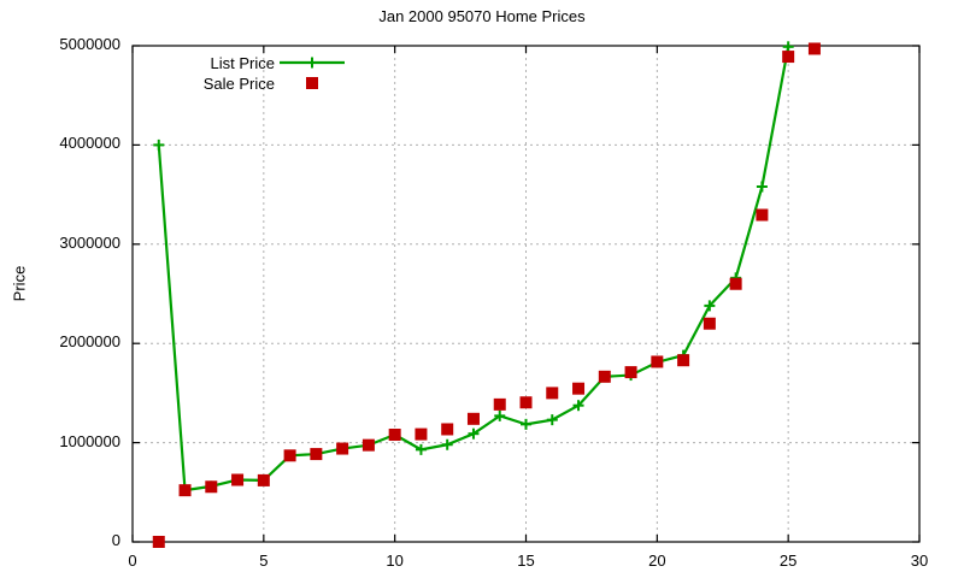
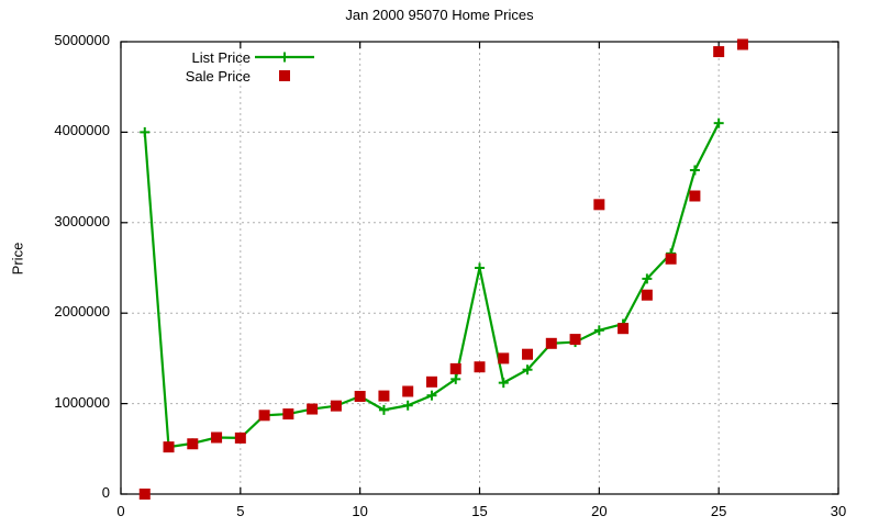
List Price/15: 1200000 -> 2500000
Sale Price/20: 1800000 -> 3200000
List Price/25: 5000000 -> 4100000
